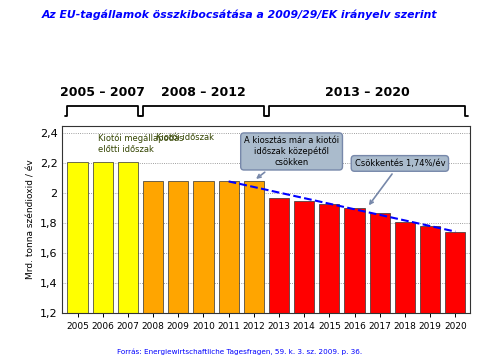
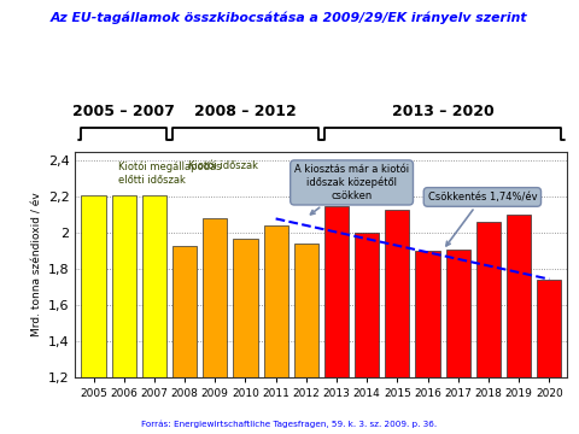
2008: 2,08 -> 1,93
2010: 2,08 -> 1,97
2011: 2,08 -> 2,04
2012: 2,08 -> 1,94
2013: 1,97 -> 2,15
2014: 1,95 -> 2,00
2015: 1,93 -> 2,13
2017: 1,87 -> 1,91
2018: 1,81 -> 2,06
2019: 1,78 -> 2,10
